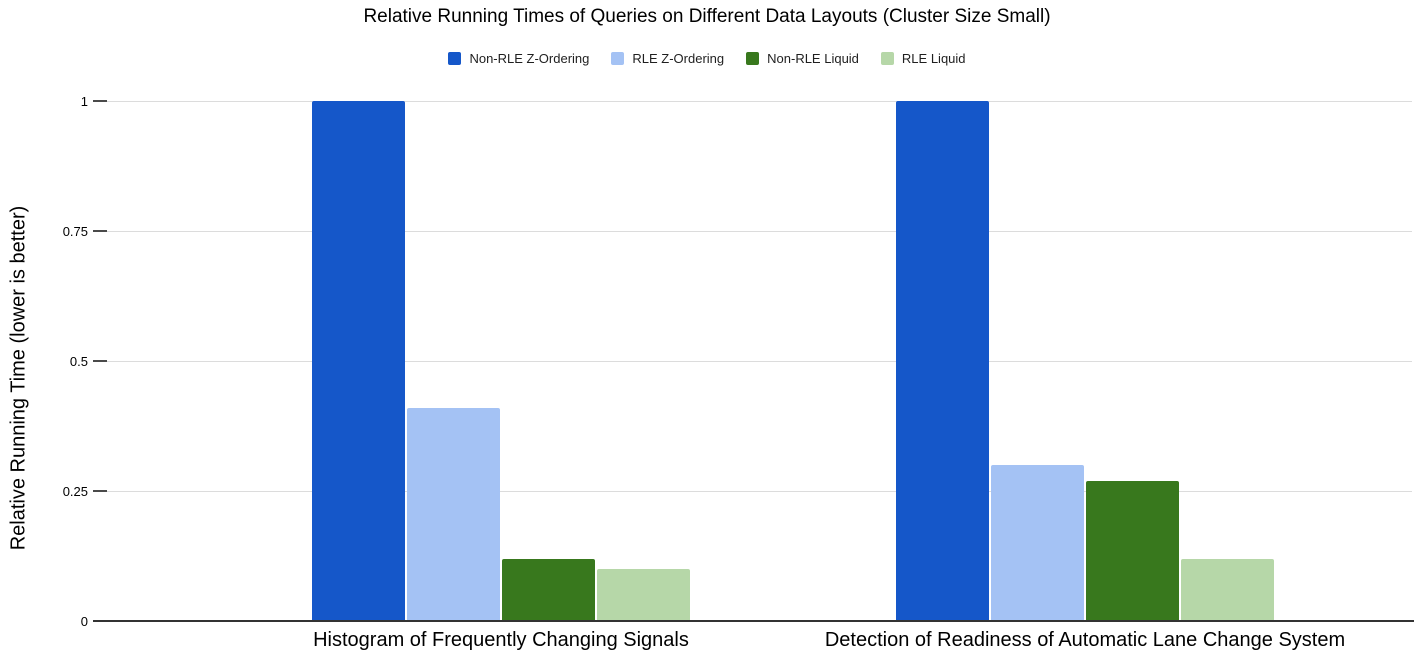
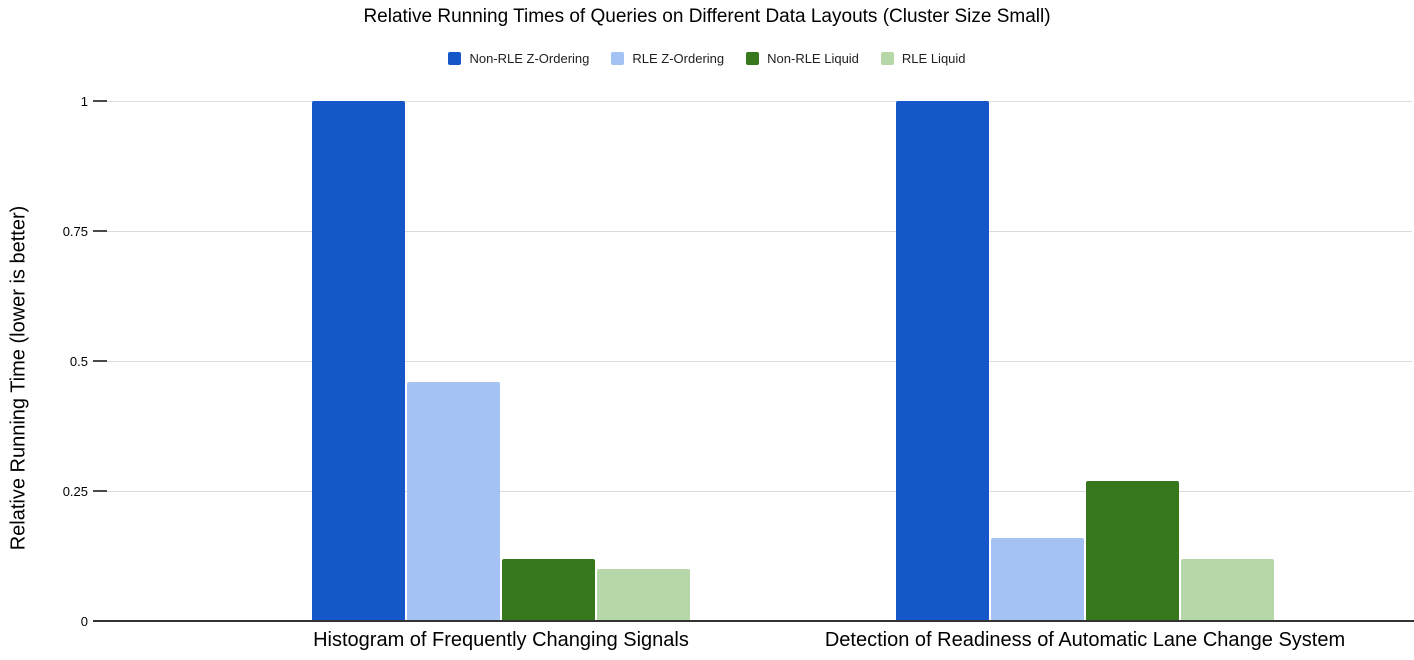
RLE Z-Ordering/Histogram of Frequently Changing Signals: 0.41 -> 0.46
RLE Z-Ordering/Detection of Readiness of Automatic Lane Change System: 0.30 -> 0.16
